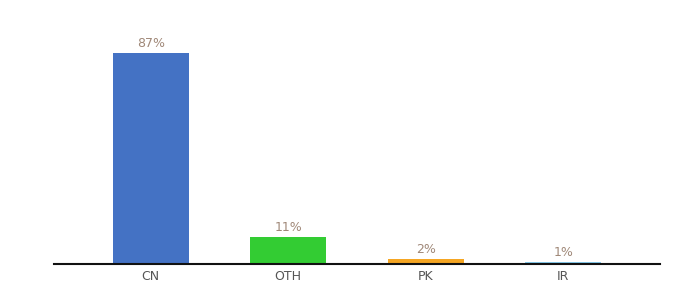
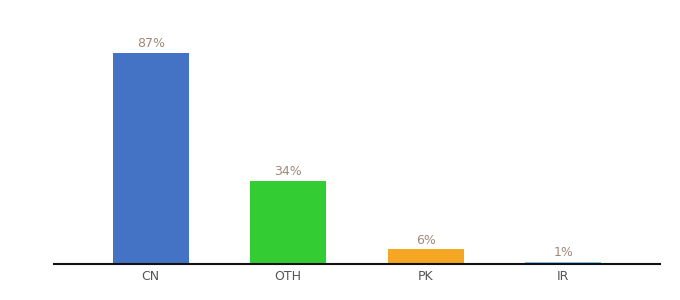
OTH: 11% -> 34%
PK: 2% -> 6%
